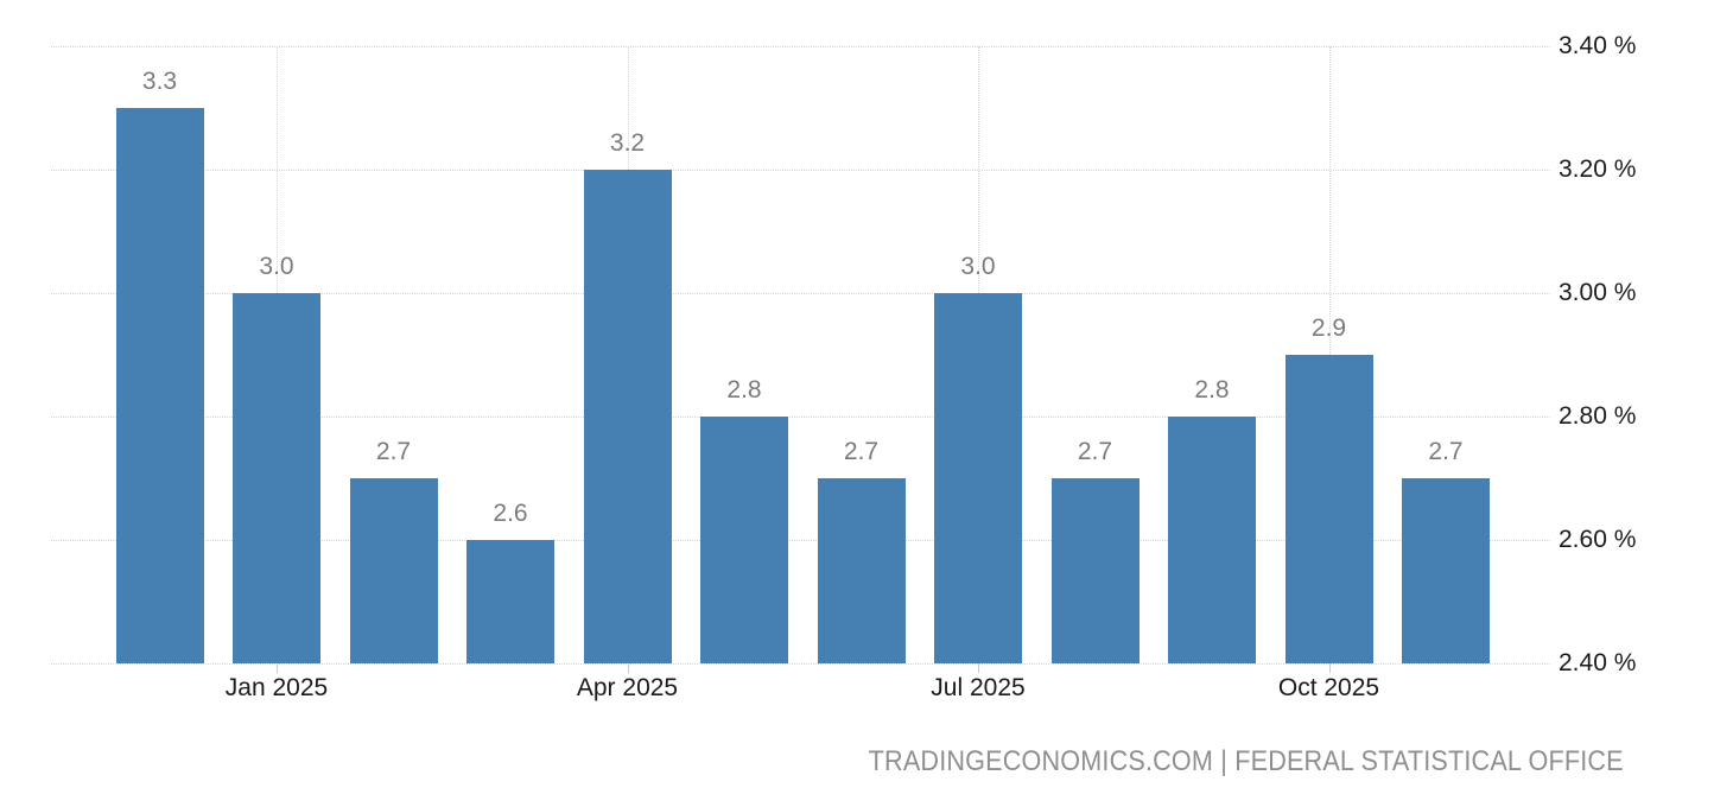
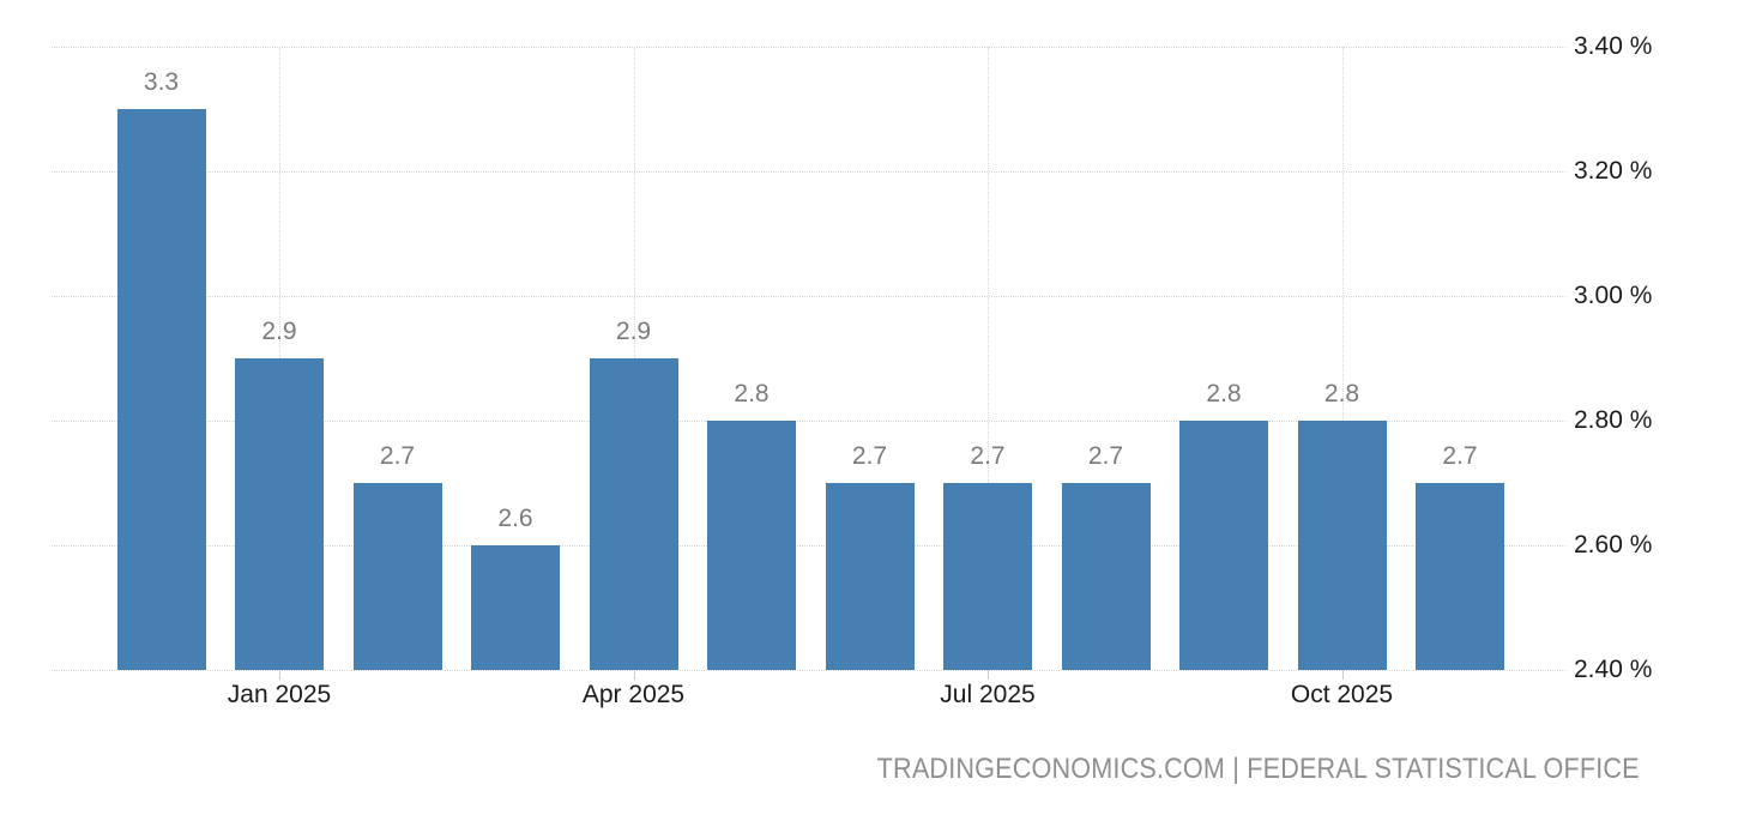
Jan 2025: 3.0 -> 2.9
Apr 2025: 3.2 -> 2.9
Jul 2025: 3.0 -> 2.7
Oct 2025: 2.9 -> 2.8
